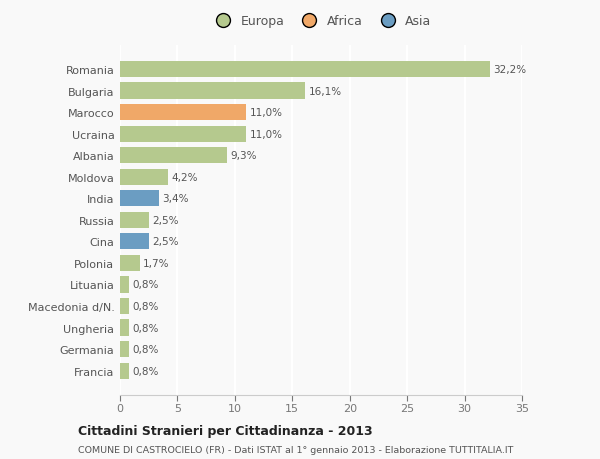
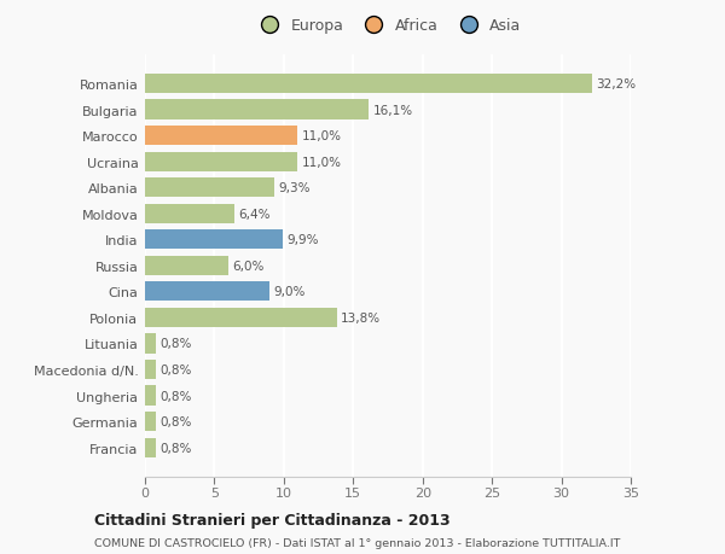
Moldova: 4,2% -> 6,4%
India: 3,4% -> 9,9%
Russia: 2,5% -> 6,0%
Cina: 2,5% -> 9,0%
Polonia: 1,7% -> 13,8%
